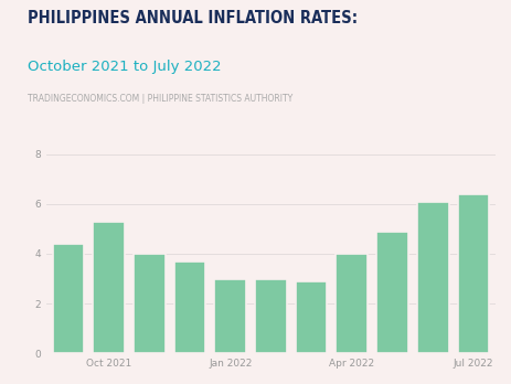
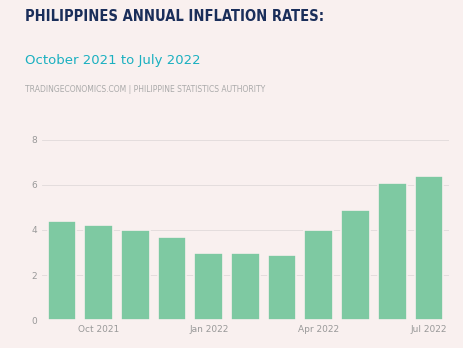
Oct 2021: 5.3 -> 4.2
